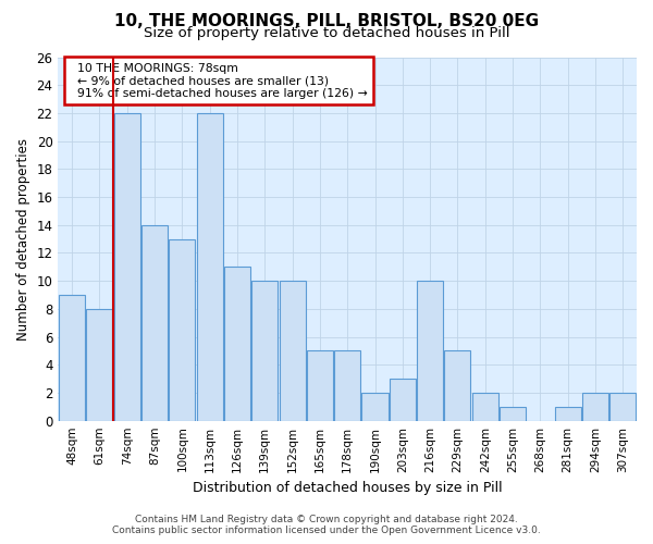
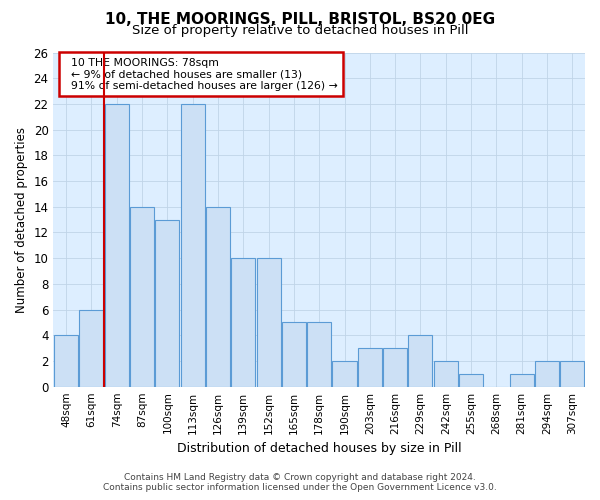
48sqm: 9 -> 4
61sqm: 8 -> 6
126sqm: 11 -> 14
216sqm: 10 -> 3
229sqm: 5 -> 4
